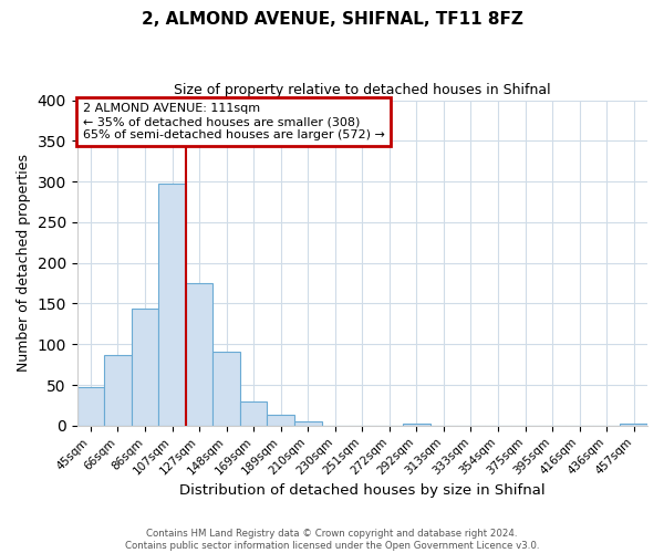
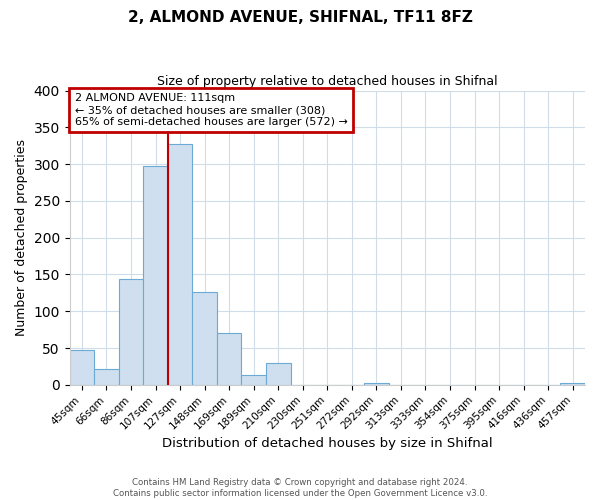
66sqm: 87 -> 22
127sqm: 175 -> 328
148sqm: 91 -> 126
169sqm: 30 -> 70
210sqm: 5 -> 30
